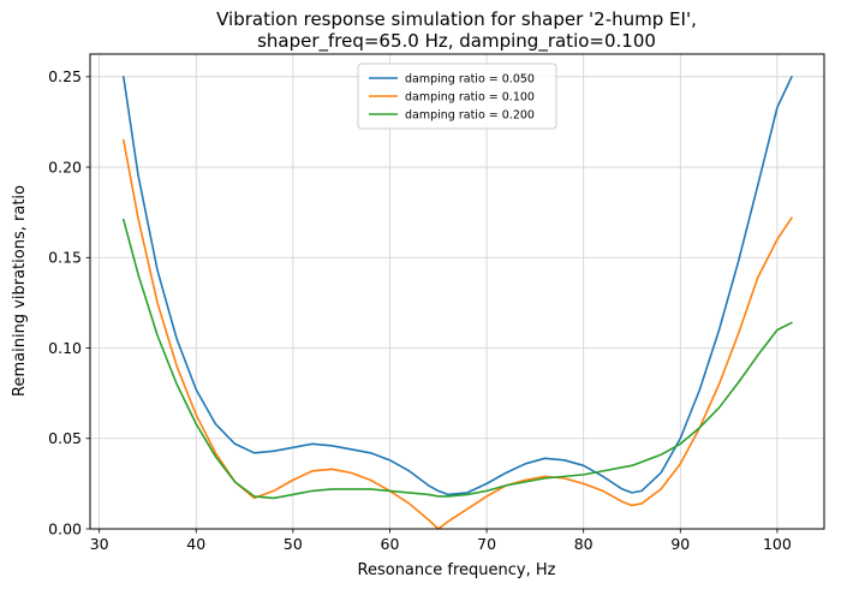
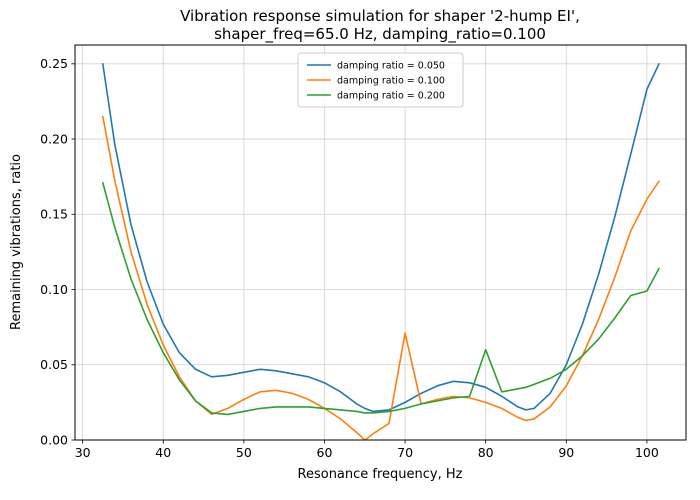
damping ratio = 0.100/70: 0.018 -> 0.071
damping ratio = 0.200/80: 0.030 -> 0.060
damping ratio = 0.200/100: 0.110 -> 0.099
